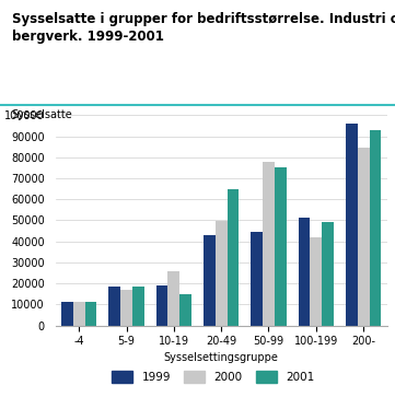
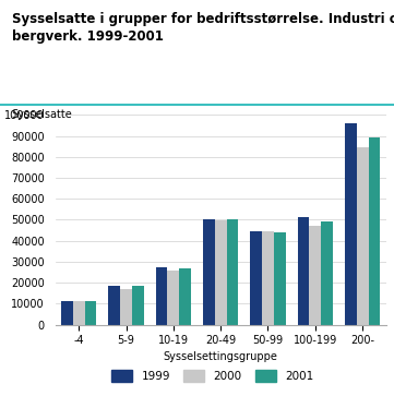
1999/10-19: 19000 -> 28000
2001/10-19: 15000 -> 27000
1999/20-49: 43000 -> 50000
2001/20-49: 65000 -> 50000
2000/50-99: 78000 -> 44000
2001/50-99: 75000 -> 44000
2000/100-199: 42000 -> 47000
2001/200-: 93000 -> 89000
